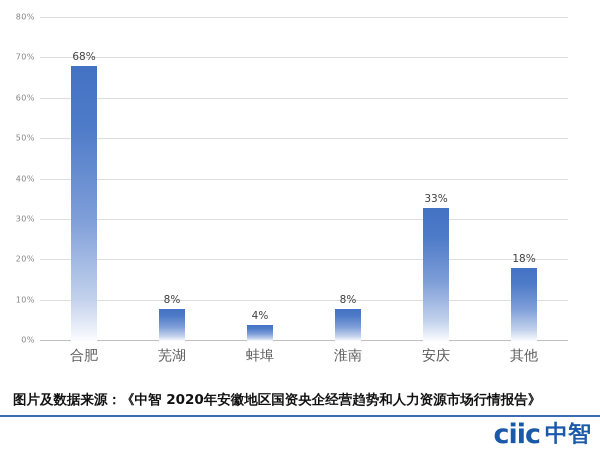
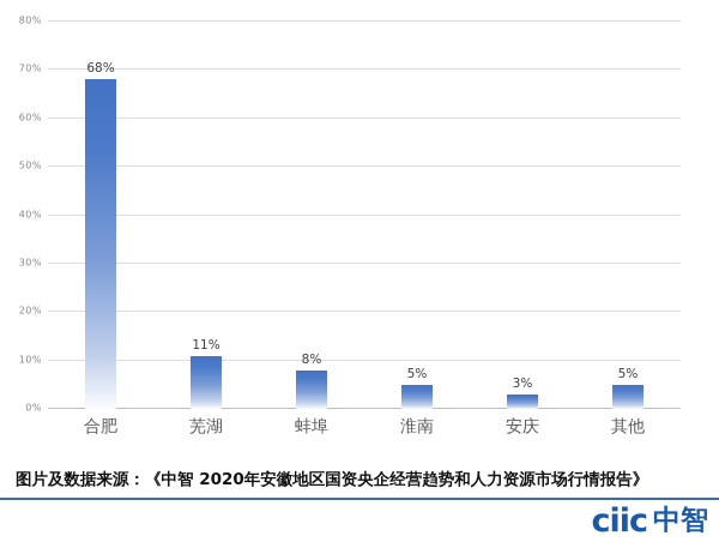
芜湖: 8% -> 11%
蚌埠: 4% -> 8%
淮南: 8% -> 5%
安庆: 33% -> 3%
其他: 18% -> 5%
